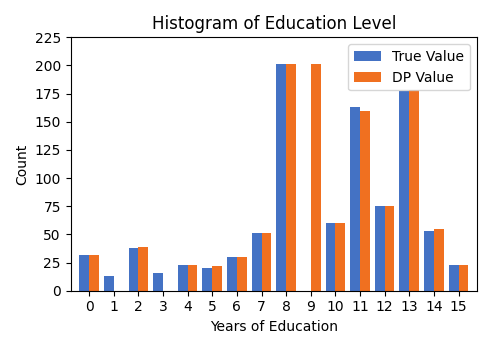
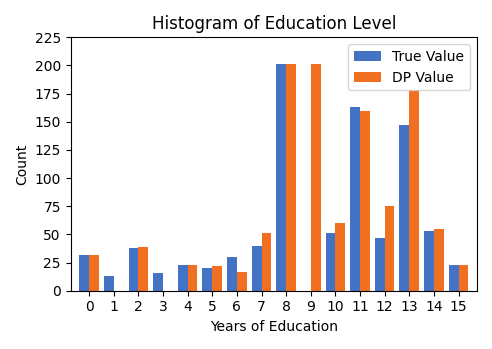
DP Value/6: 30 -> 17
True Value/7: 51 -> 40
True Value/10: 60 -> 51
True Value/12: 75 -> 47
True Value/13: 177 -> 147
